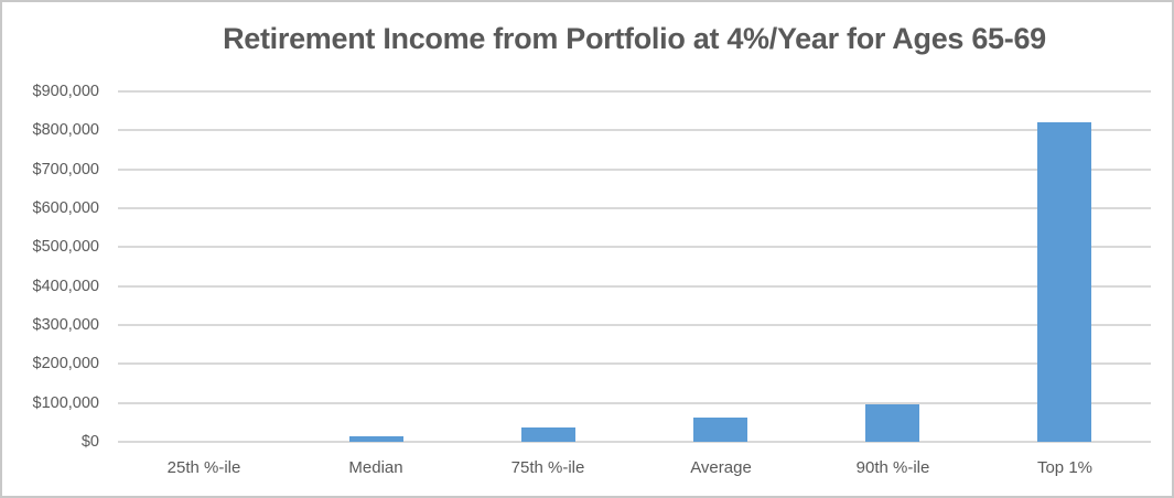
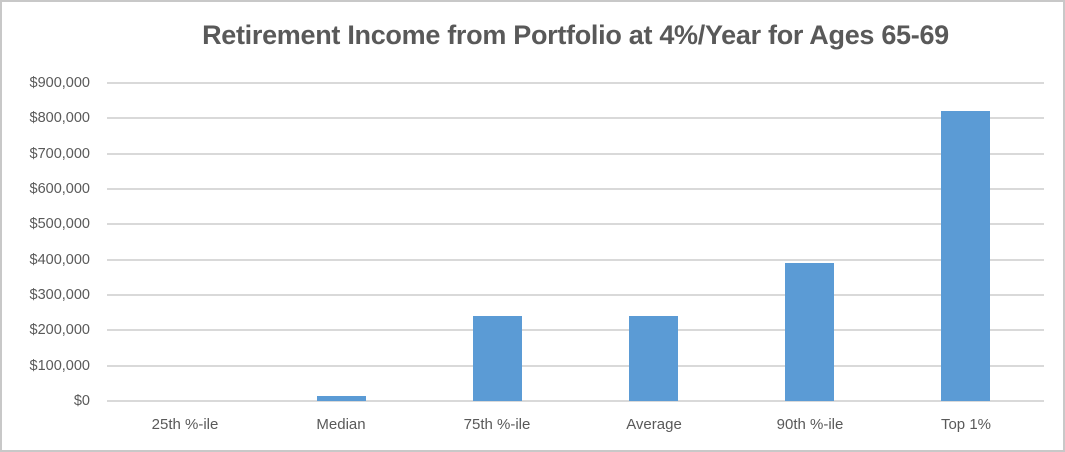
75th %-ile: $40000 -> $240000
Average: $60000 -> $240000
90th %-ile: $100000 -> $390000
